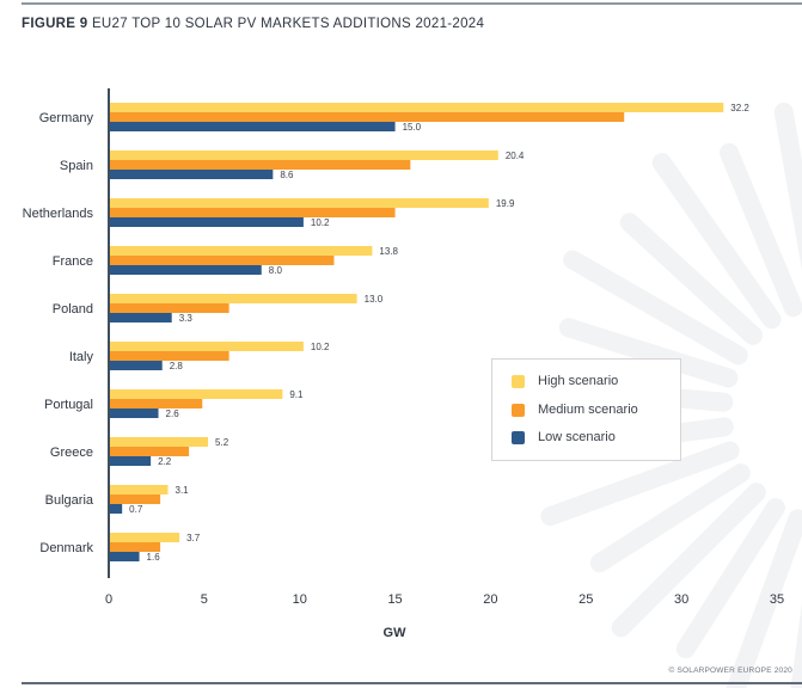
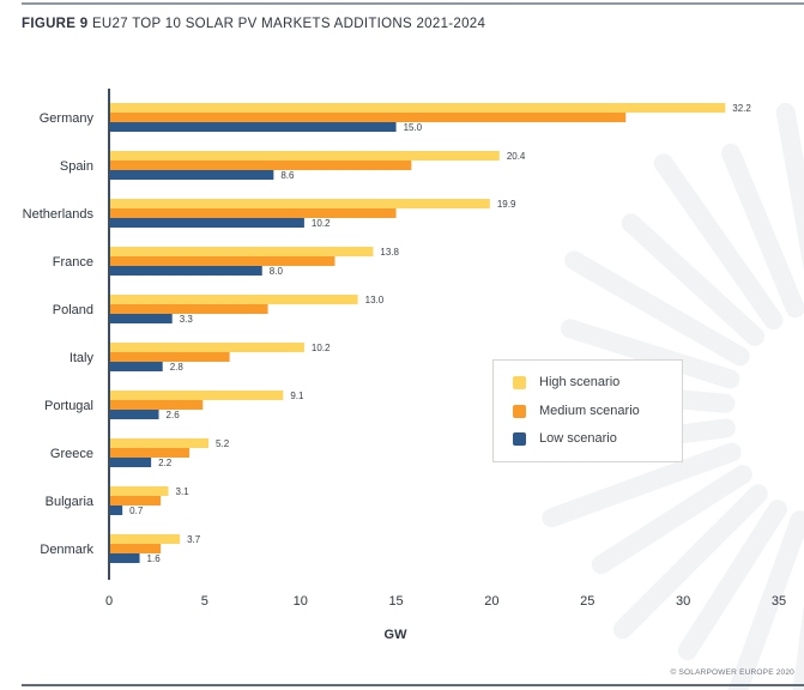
Medium scenario/Poland: 6.3 -> 8.3
